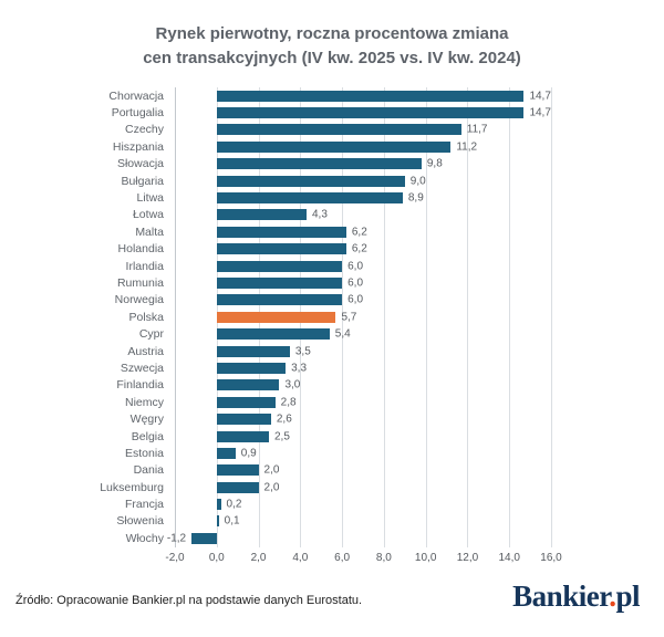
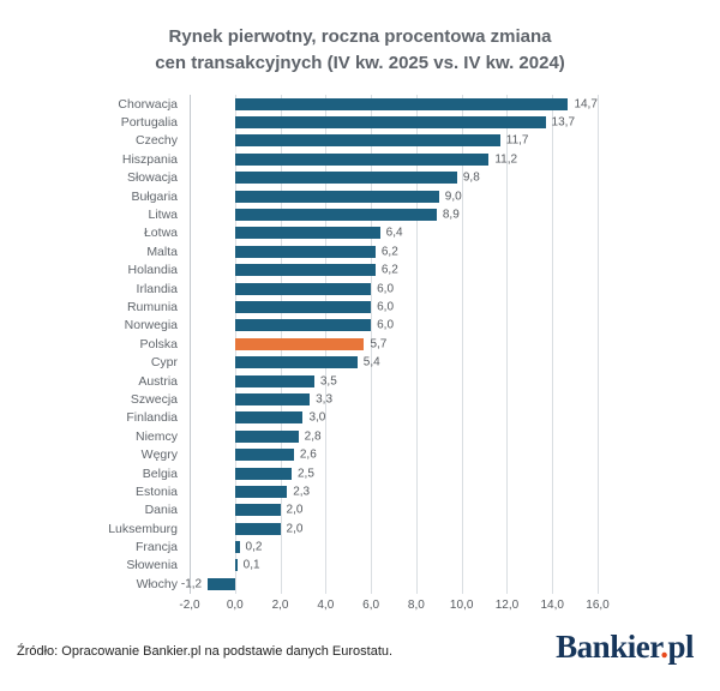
Portugalia: 14,7 -> 13,7
Łotwa: 4,3 -> 6,4
Estonia: 0,9 -> 2,3
